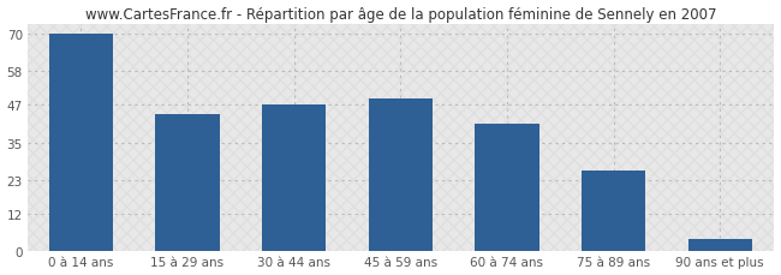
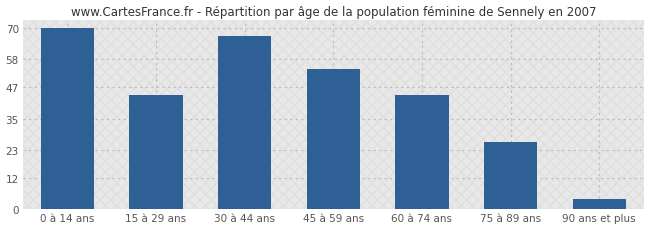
30 à 44 ans: 47 -> 67
45 à 59 ans: 49 -> 54
60 à 74 ans: 41 -> 44
